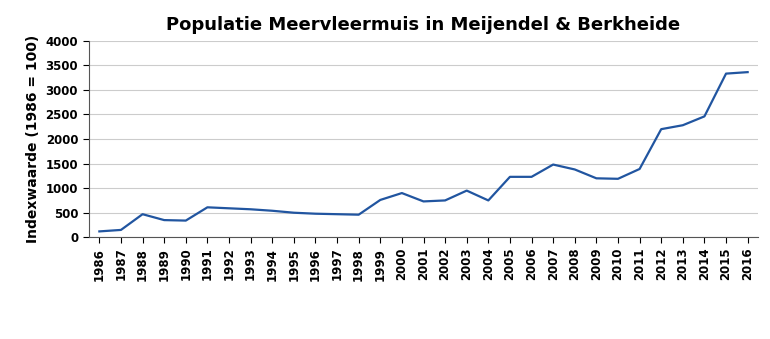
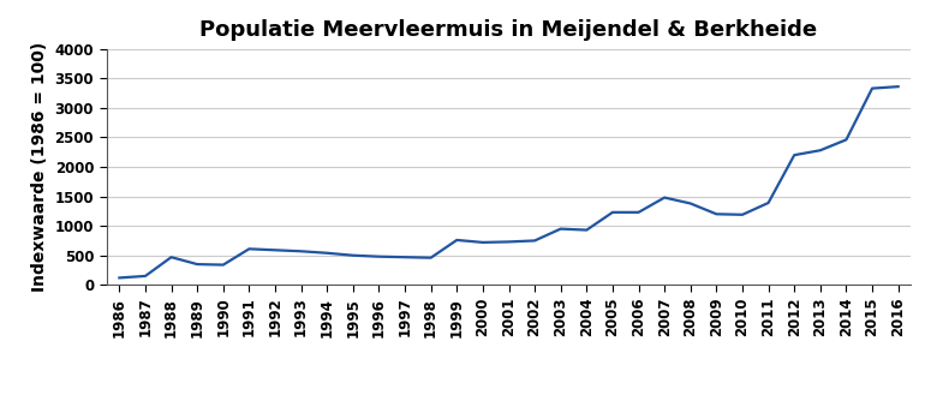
2000: 900 -> 720
2004: 750 -> 930
